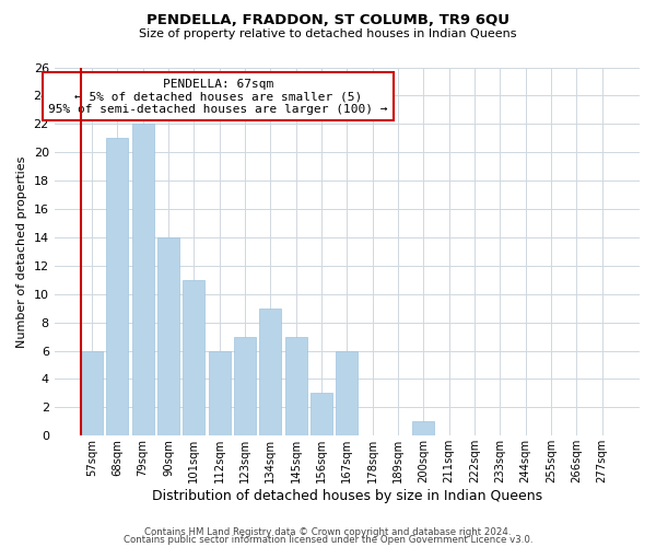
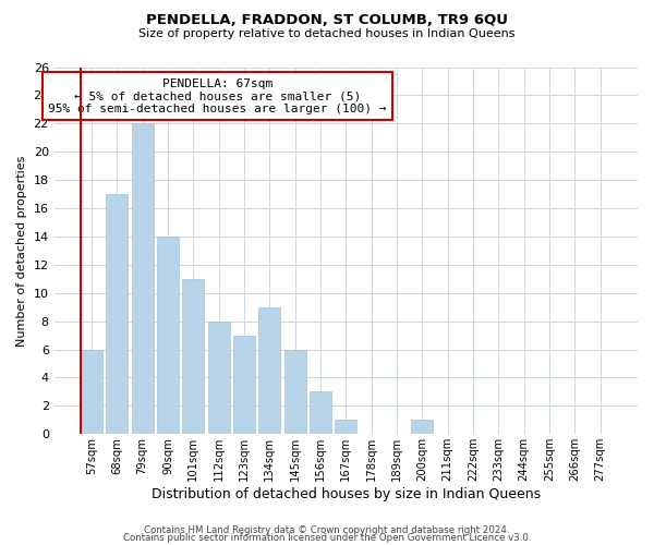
68sqm: 21 -> 17
112sqm: 6 -> 8
145sqm: 7 -> 6
167sqm: 6 -> 1
